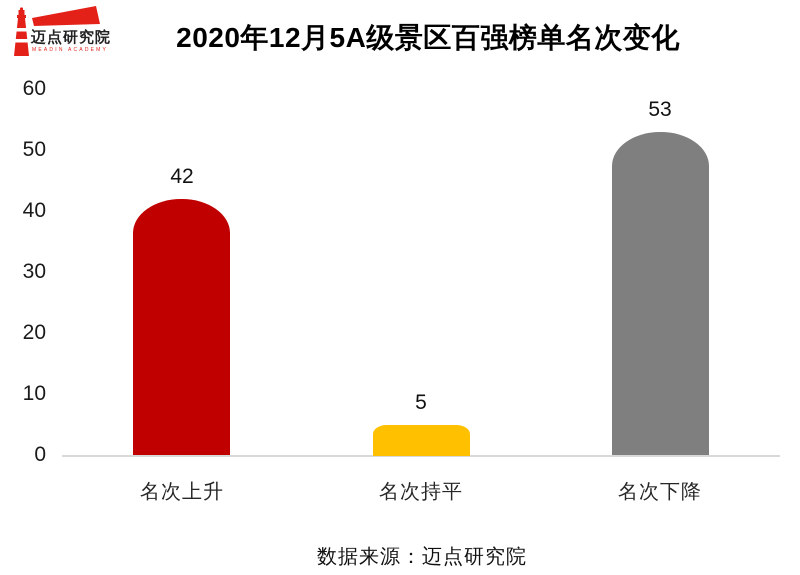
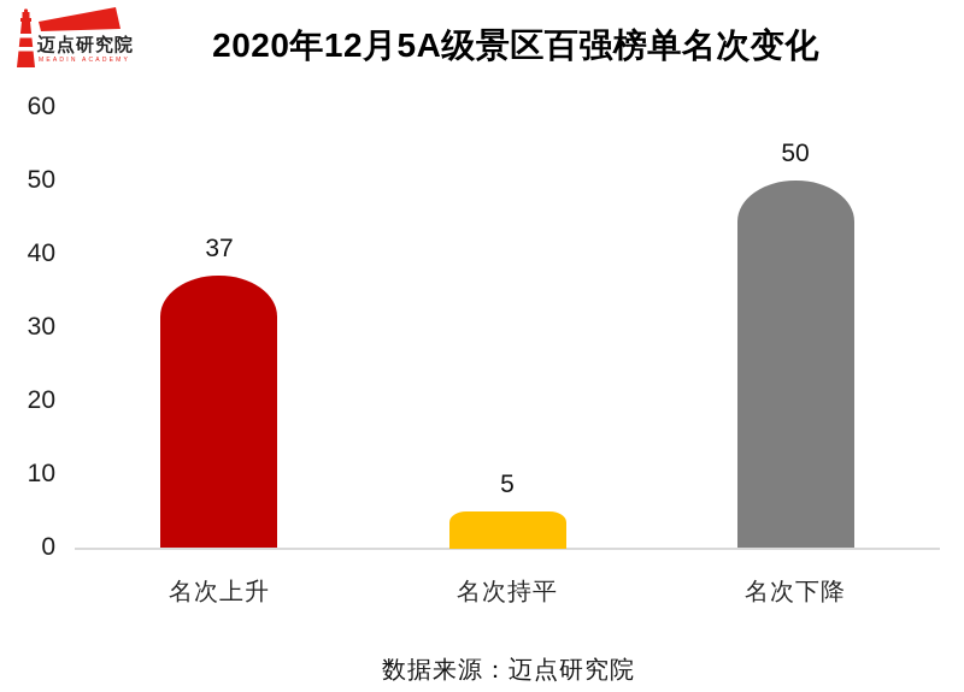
名次上升: 42 -> 37
名次下降: 53 -> 50
